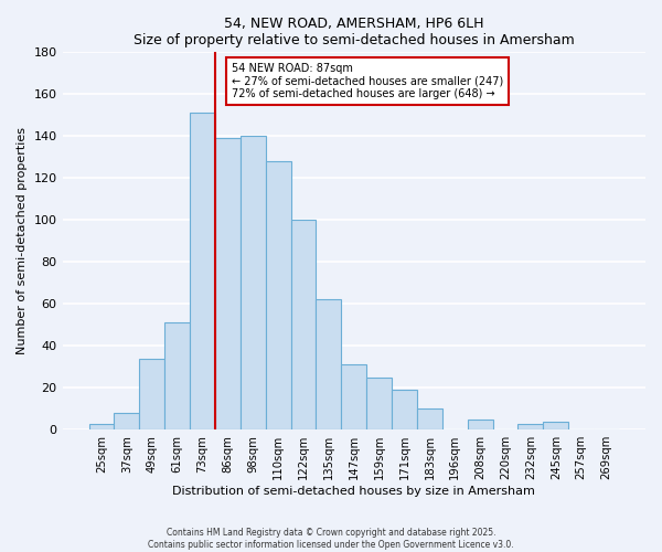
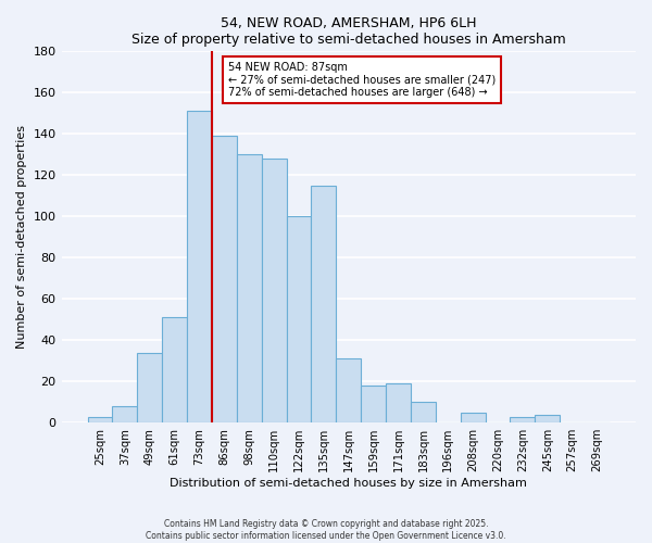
98sqm: 140 -> 130
135sqm: 62 -> 115
159sqm: 25 -> 18
